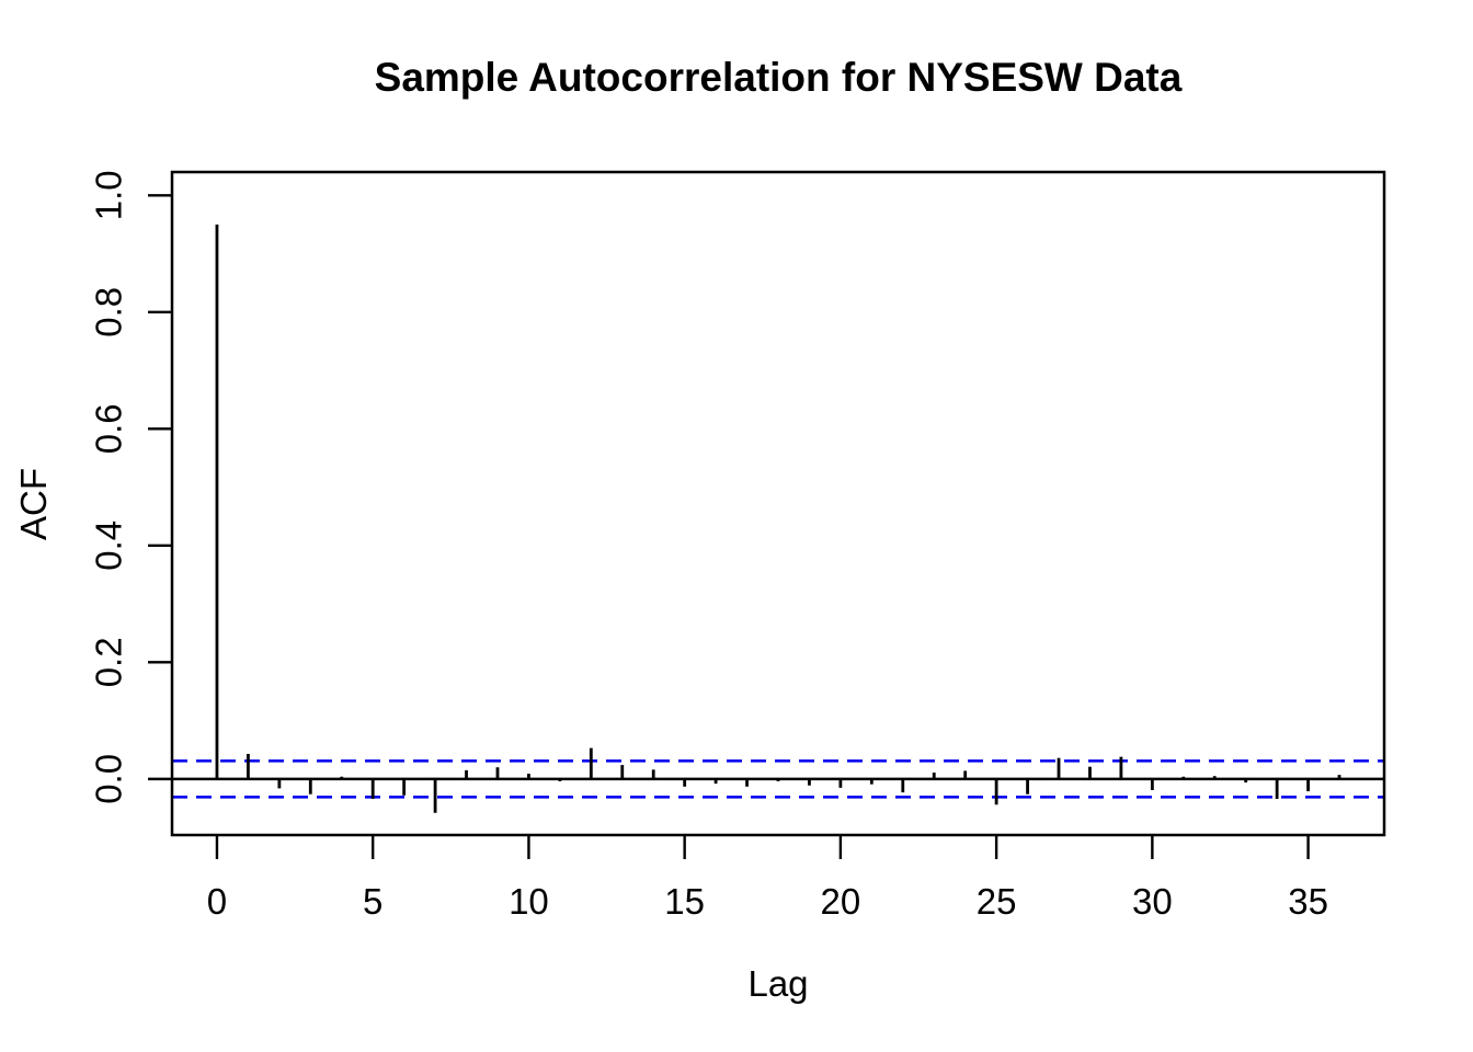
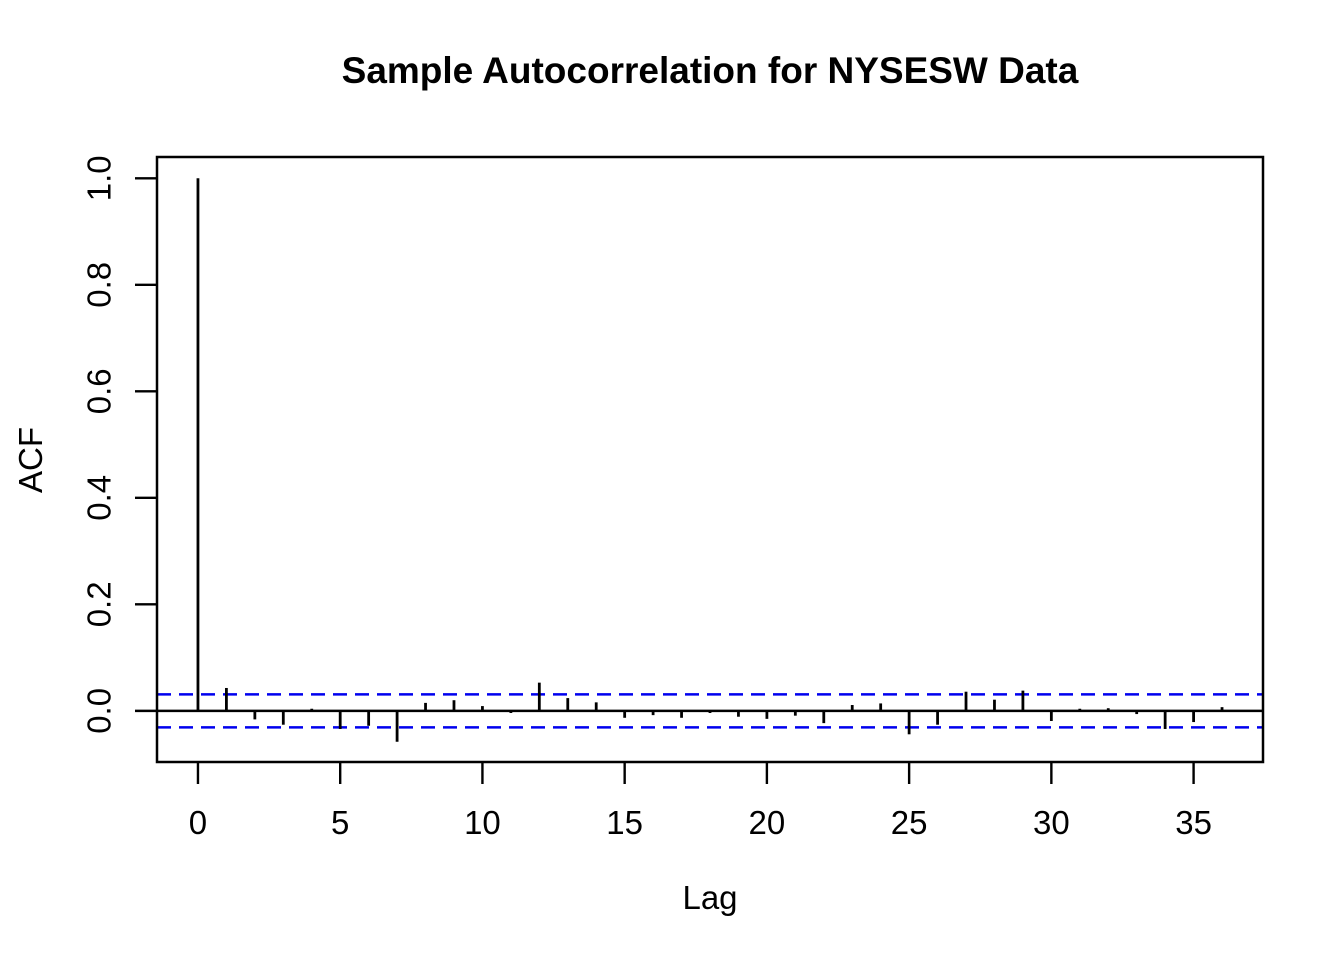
0: 0.95 -> 1.00
